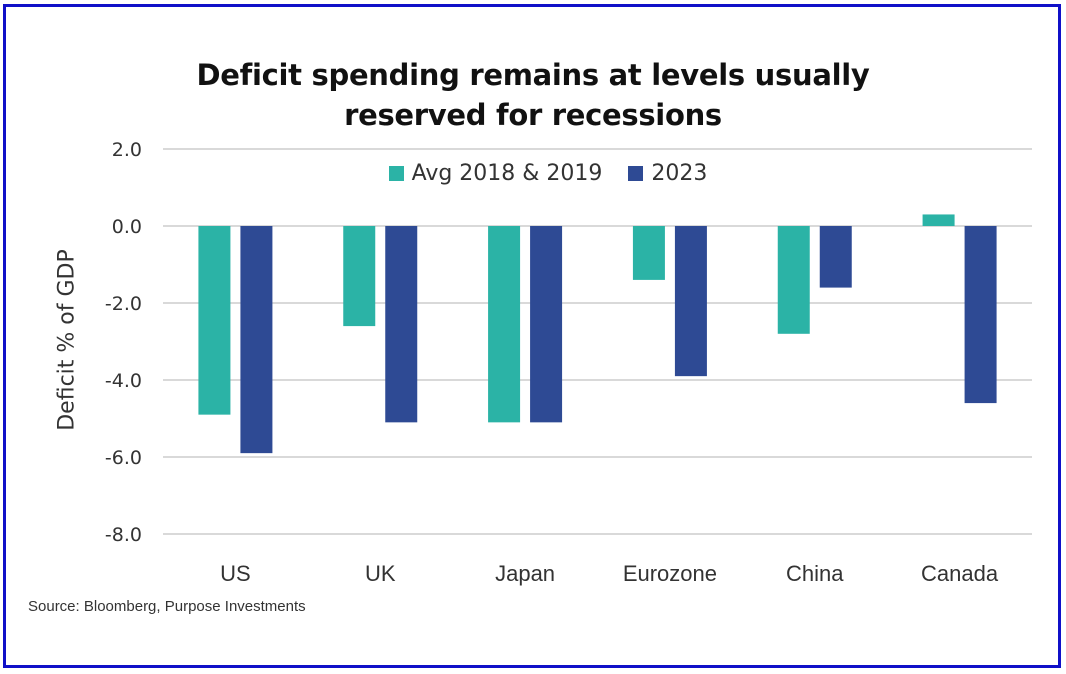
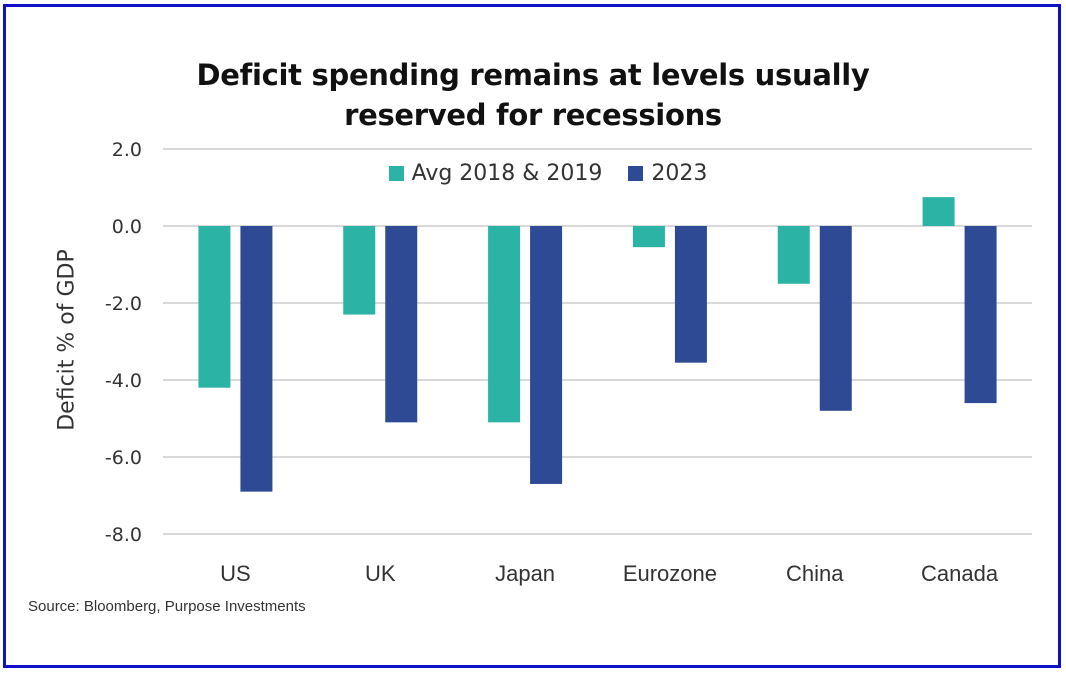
Avg 2018 & 2019/US: -4.9 -> -4.2
2023/US: -5.9 -> -6.9
Avg 2018 & 2019/UK: -2.6 -> -2.3
2023/Japan: -5.1 -> -6.7
Avg 2018 & 2019/Eurozone: -1.4 -> -0.6
2023/Eurozone: -3.9 -> -3.5
Avg 2018 & 2019/China: -2.8 -> -1.5
2023/China: -1.6 -> -4.8
Avg 2018 & 2019/Canada: 0.3 -> 0.8
